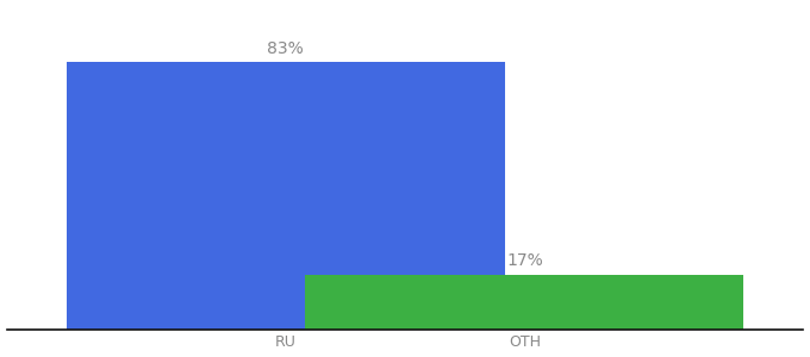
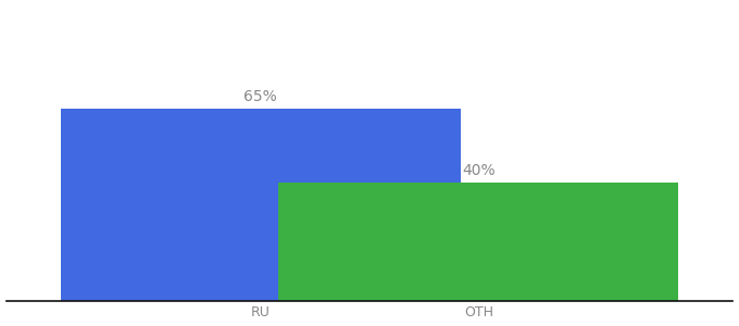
RU: 83% -> 65%
OTH: 17% -> 40%
